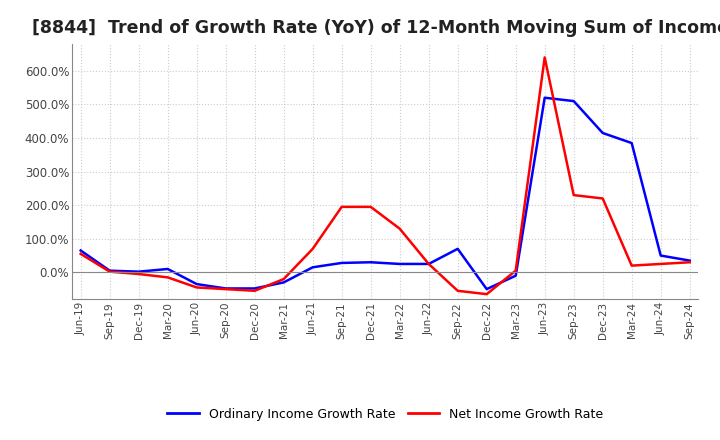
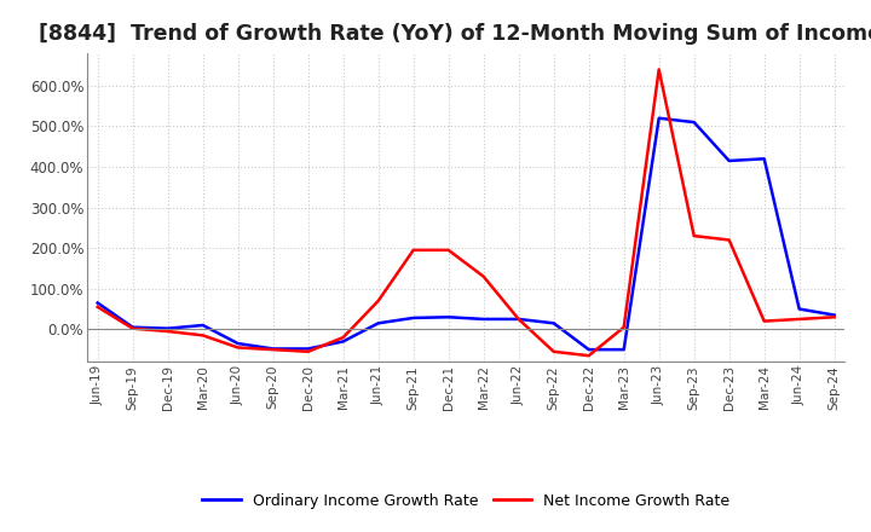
Ordinary Income Growth Rate/Sep-22: 70% -> 15%
Ordinary Income Growth Rate/Mar-23: -10% -> -50%
Ordinary Income Growth Rate/Mar-24: 385% -> 420%
